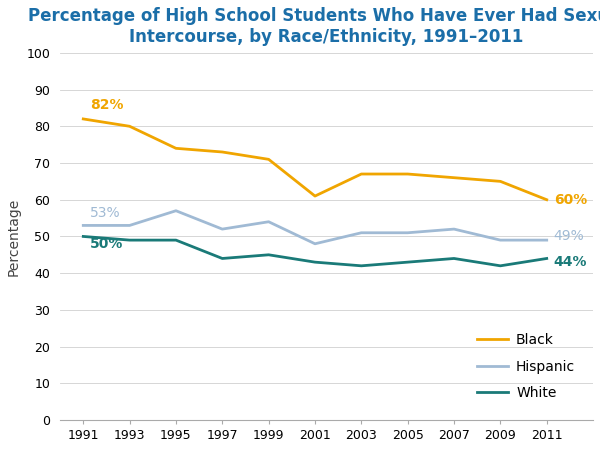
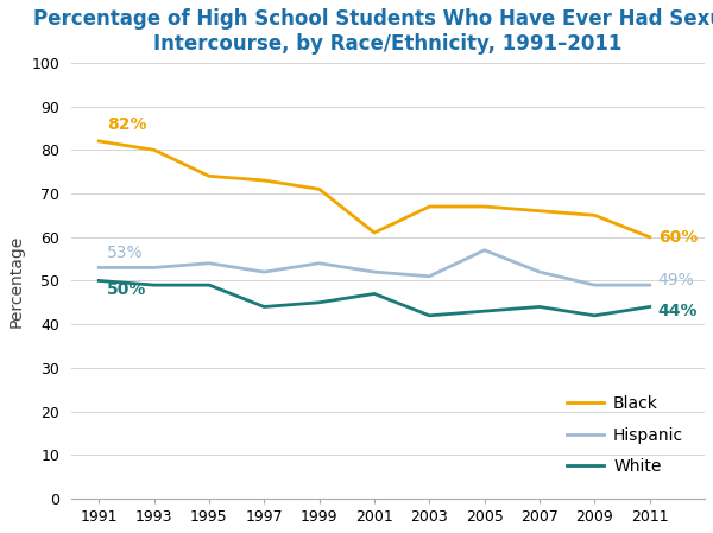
Hispanic/1995: 57 -> 54
Hispanic/2001: 48 -> 52
White/2001: 43 -> 47
Hispanic/2005: 51 -> 57
